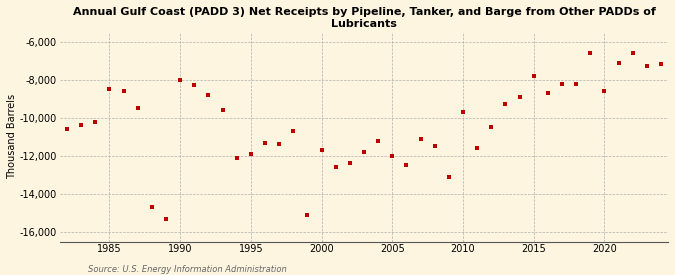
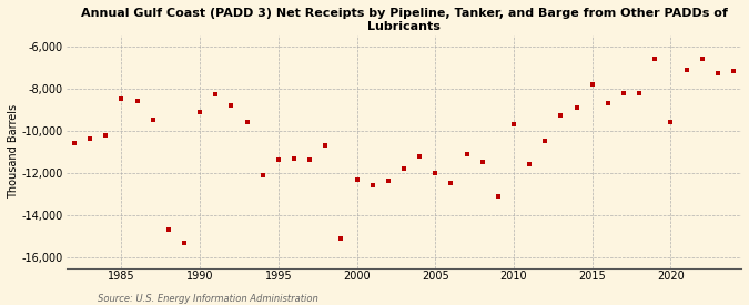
1990: -8,000 -> -9,100
1995: -11,900 -> -11,400
2000: -11,700 -> -12,300
2020: -8,600 -> -9,600
